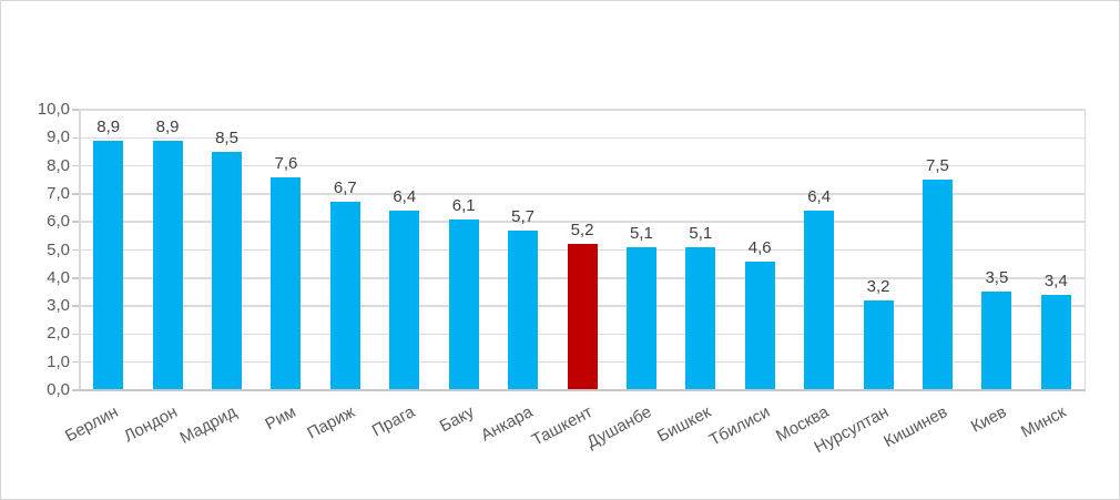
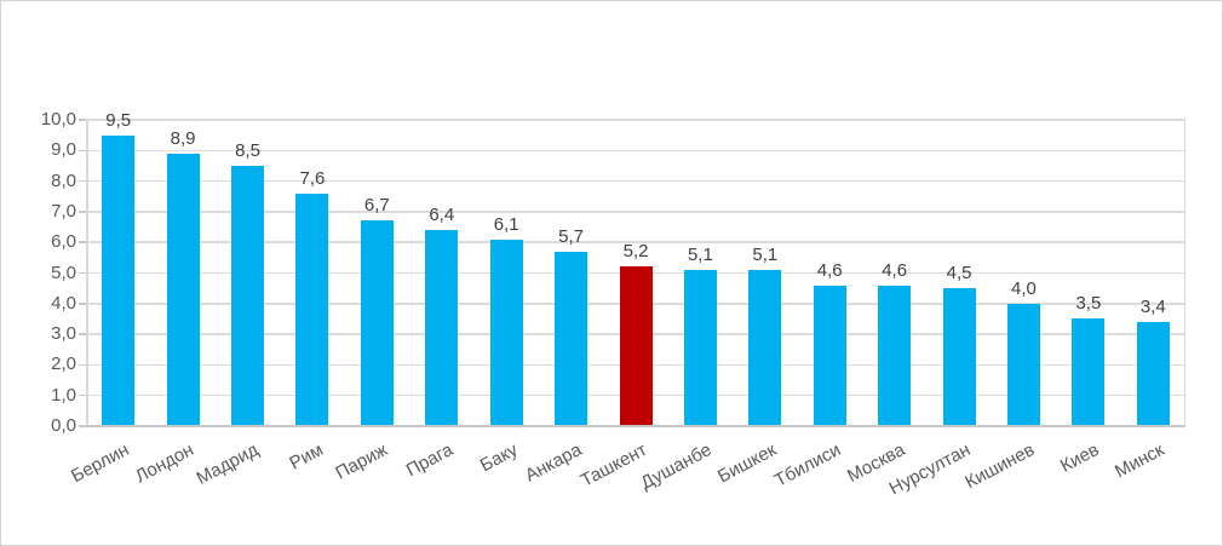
Берлин: 8,9 -> 9,5
Москва: 6,4 -> 4,6
Нурсултан: 3,2 -> 4,5
Кишинев: 7,5 -> 4,0
